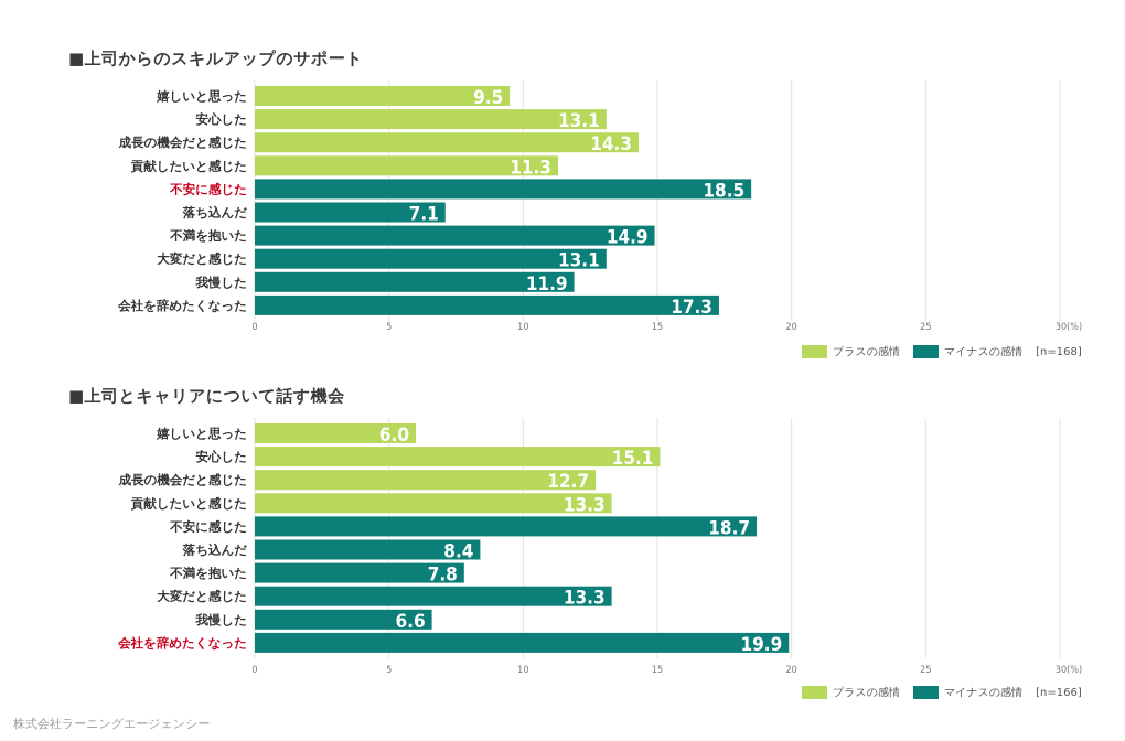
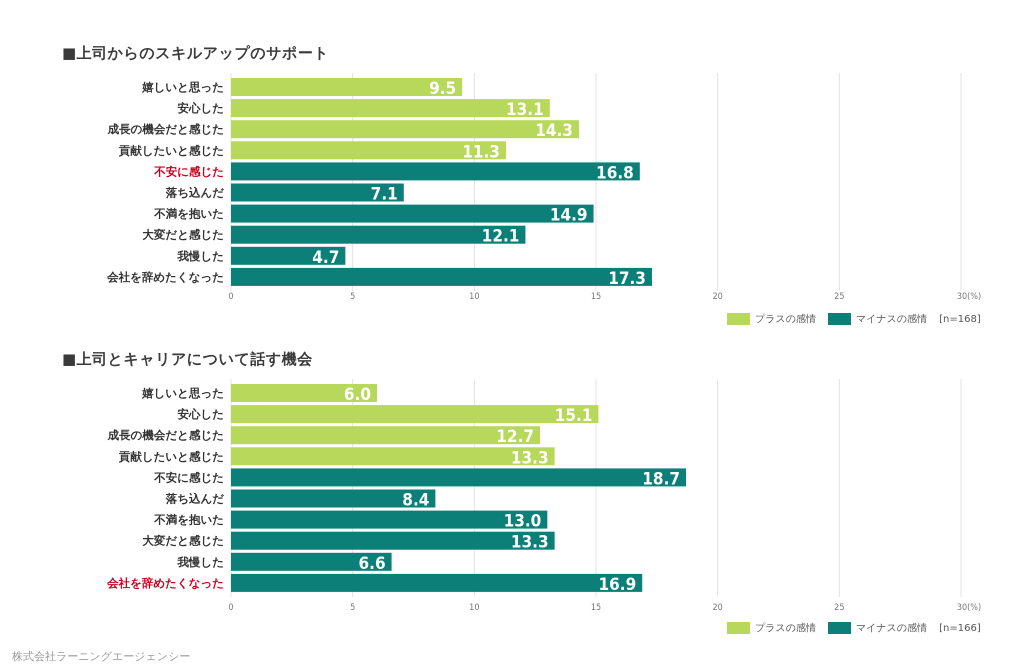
■上司からのスキルアップのサポート/不安に感じた: 18.5 -> 16.8
■上司からのスキルアップのサポート/大変だと感じた: 13.1 -> 12.1
■上司からのスキルアップのサポート/我慢した: 11.9 -> 4.7
■上司とキャリアについて話す機会/不満を抱いた: 7.8 -> 13.0
■上司とキャリアについて話す機会/会社を辞めたくなった: 19.9 -> 16.9
